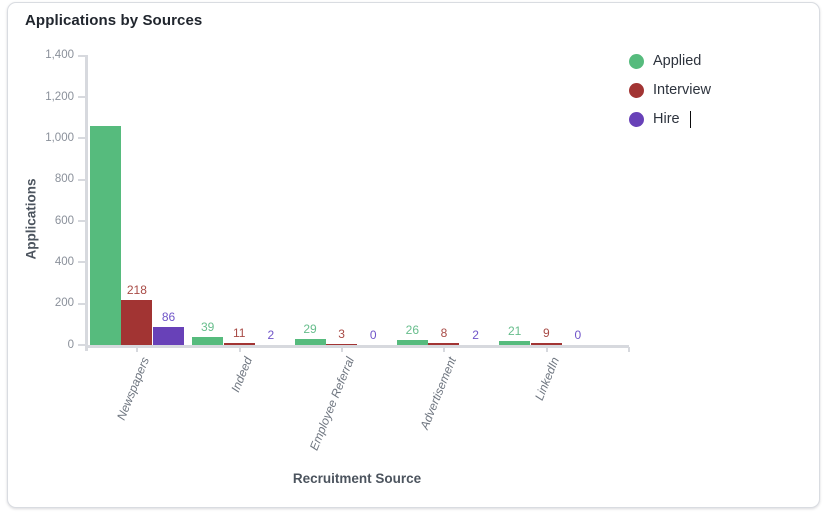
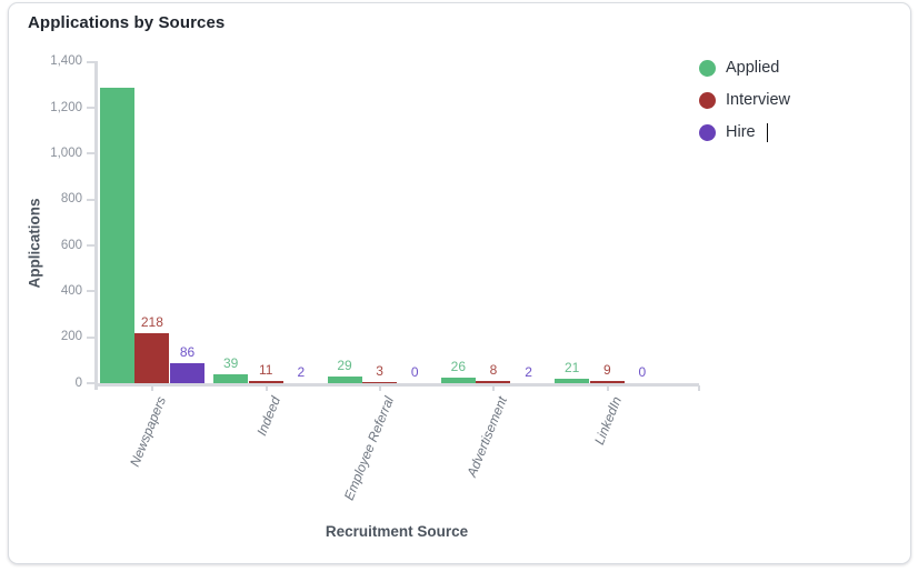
Applied/Newspapers: 1060 -> 1290
